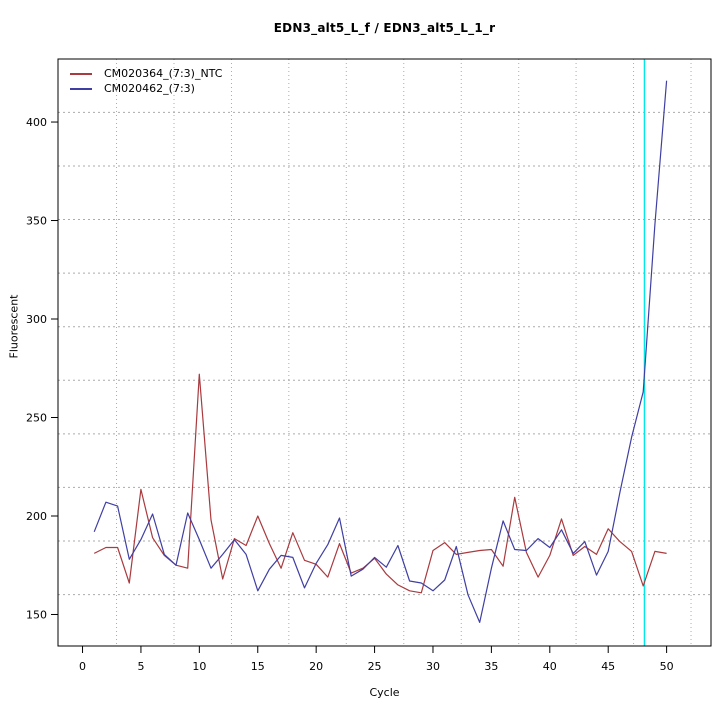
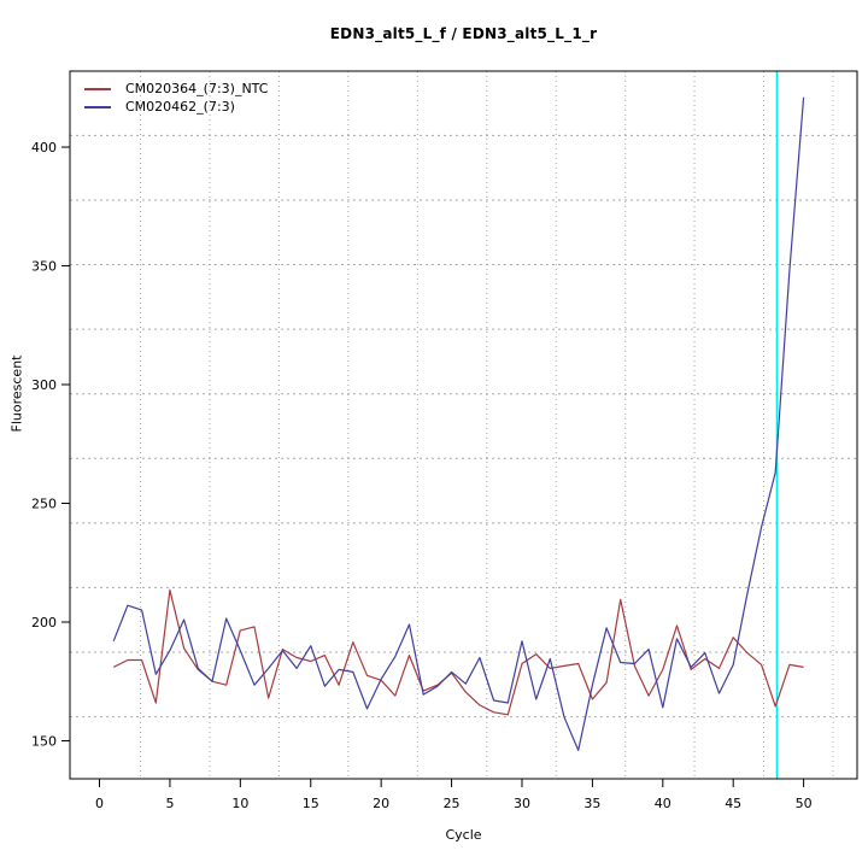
CM020364_(7:3)_NTC/10: 272 -> 196
CM020364_(7:3)_NTC/15: 200 -> 184
CM020462_(7:3)/15: 162 -> 190
CM020462_(7:3)/30: 162 -> 192
CM020364_(7:3)_NTC/35: 183 -> 168
CM020462_(7:3)/40: 184 -> 164
